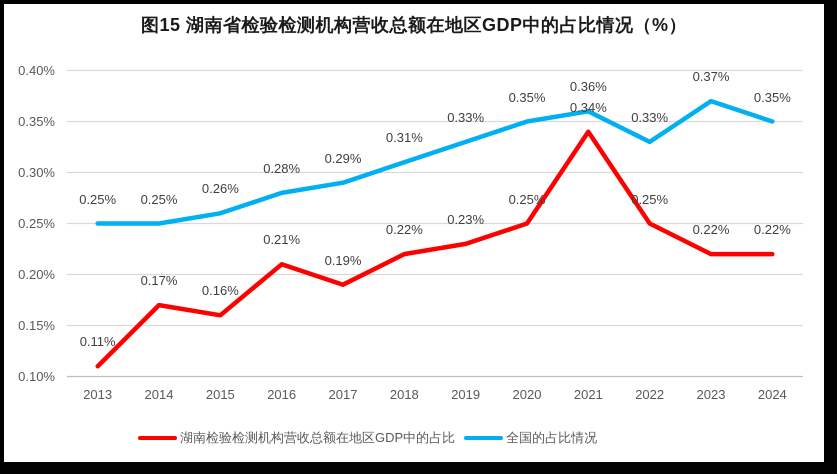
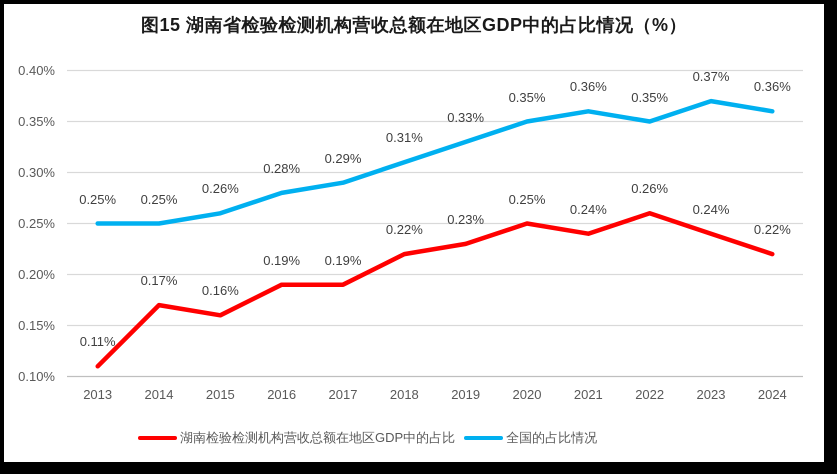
湖南检验检测机构营收总额在地区GDP中的占比/2016: 0.21% -> 0.19%
湖南检验检测机构营收总额在地区GDP中的占比/2021: 0.34% -> 0.24%
湖南检验检测机构营收总额在地区GDP中的占比/2022: 0.25% -> 0.26%
全国的占比情况/2022: 0.33% -> 0.35%
湖南检验检测机构营收总额在地区GDP中的占比/2023: 0.22% -> 0.24%
全国的占比情况/2024: 0.35% -> 0.36%
